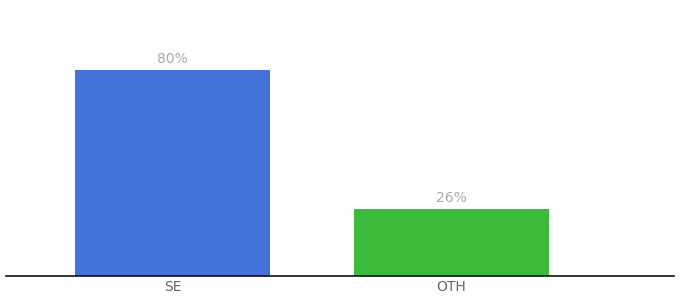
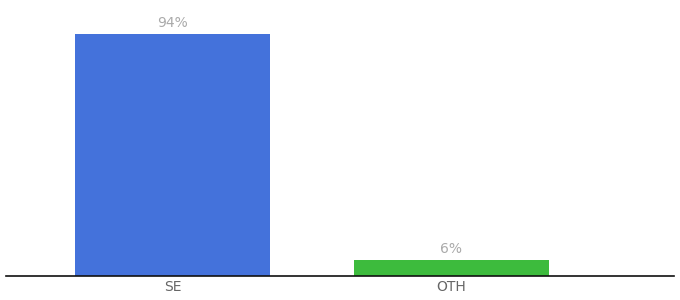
SE: 80% -> 94%
OTH: 26% -> 6%
